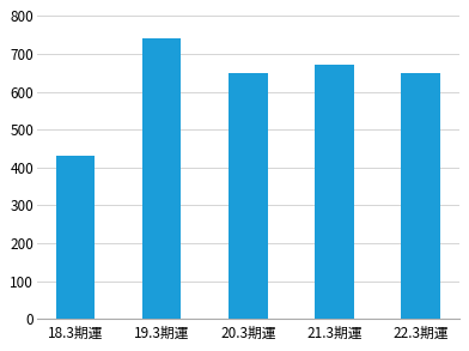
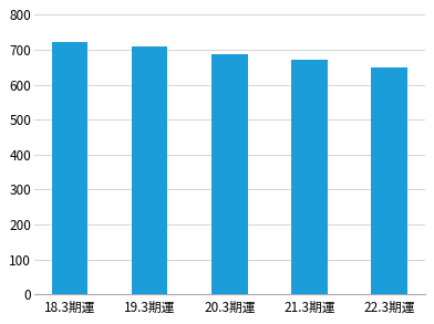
18.3期運: 430 -> 722
19.3期運: 740 -> 710
20.3期運: 650 -> 686
